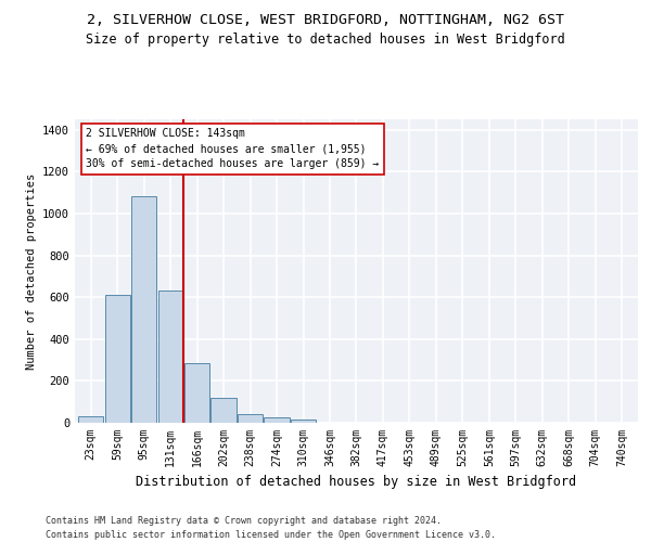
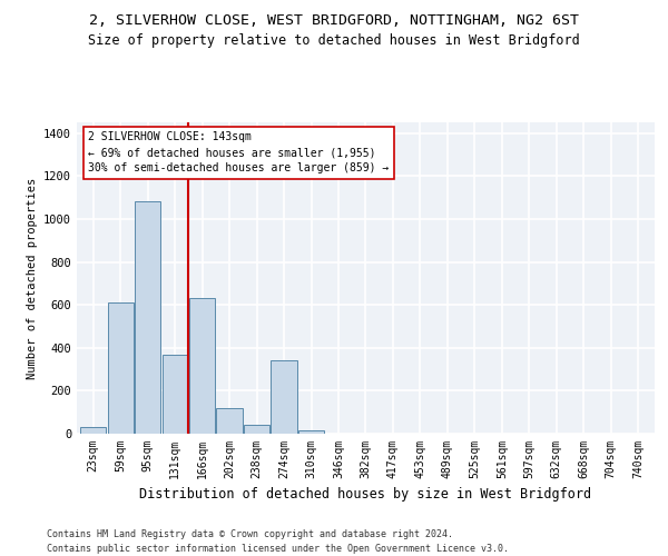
131sqm: 630 -> 370
166sqm: 280 -> 630
274sqm: 20 -> 340
